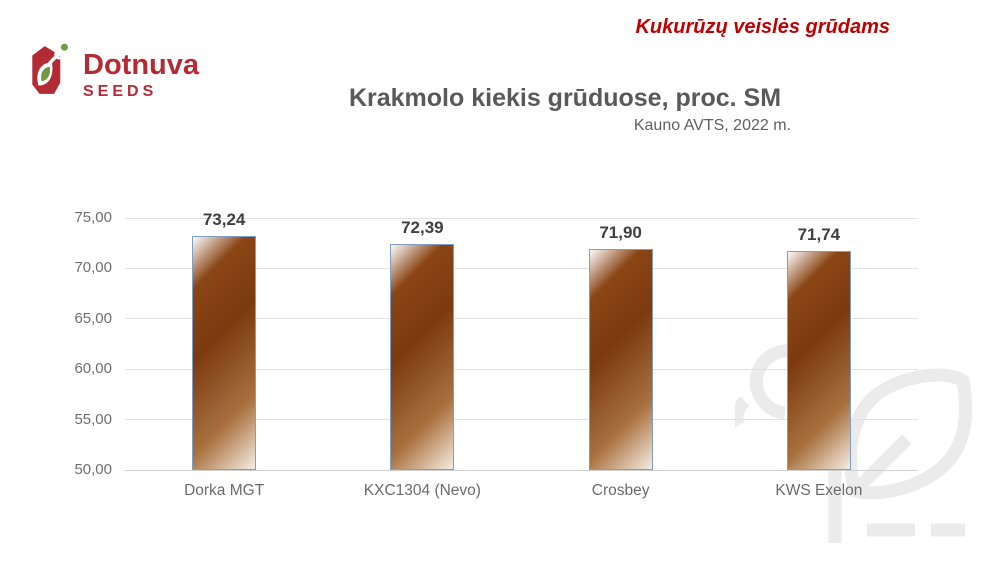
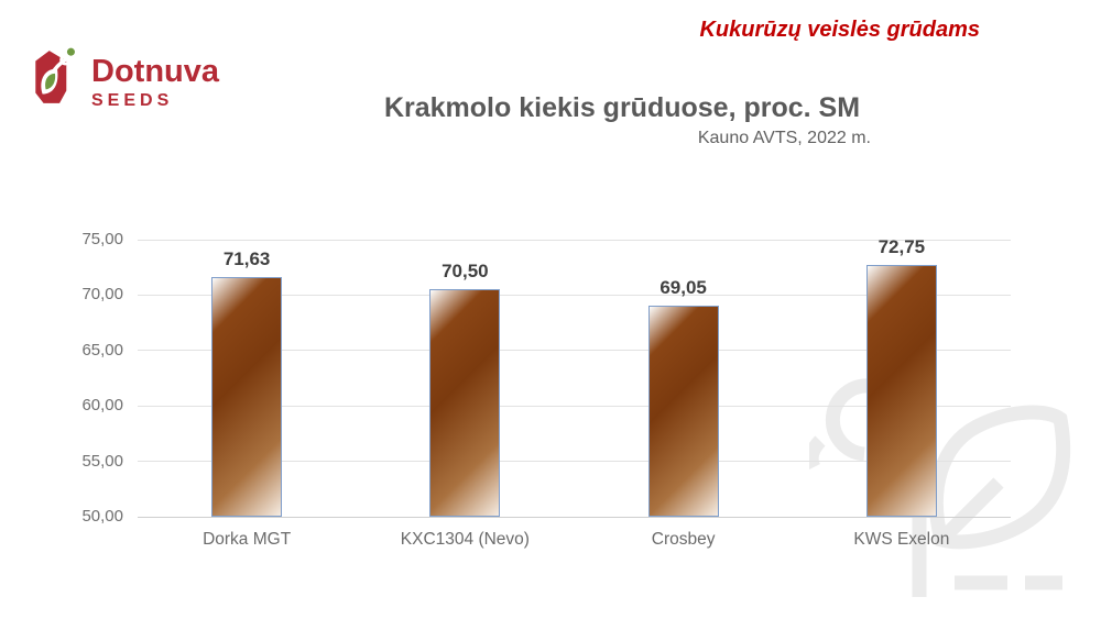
Dorka MGT: 73,24 -> 71,63
KXC1304 (Nevo): 72,39 -> 70,50
Crosbey: 71,90 -> 69,05
KWS Exelon: 71,74 -> 72,75
